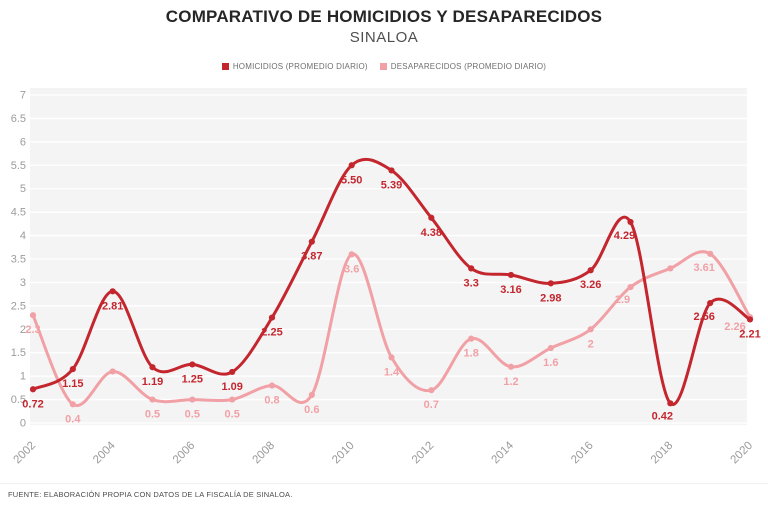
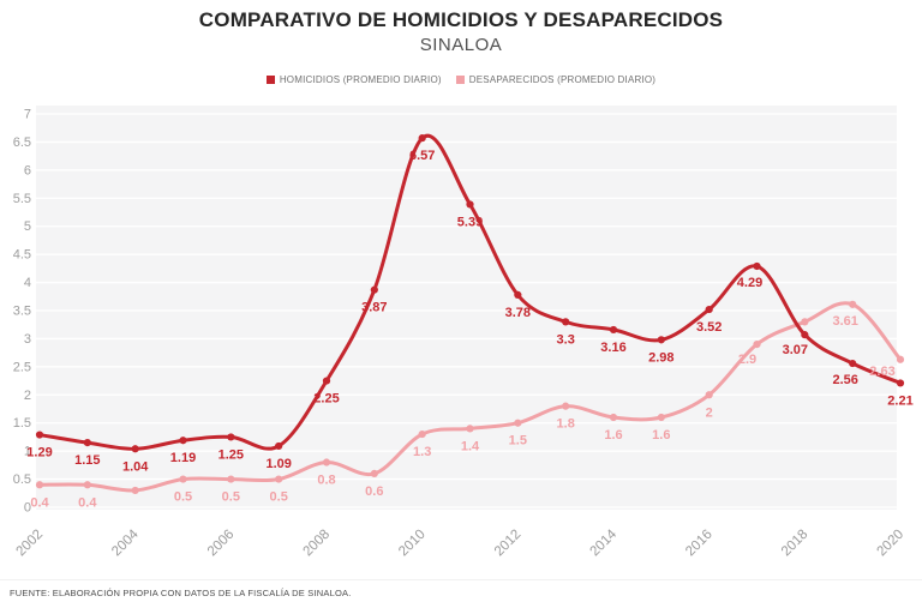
HOMICIDIOS (PROMEDIO DIARIO)/2002: 0.72 -> 1.29
DESAPARECIDOS (PROMEDIO DIARIO)/2002: 2.3 -> 0.4
HOMICIDIOS (PROMEDIO DIARIO)/2004: 2.81 -> 1.04
DESAPARECIDOS (PROMEDIO DIARIO)/2004: 1.1 -> 0.3
HOMICIDIOS (PROMEDIO DIARIO)/2010: 5.50 -> 6.57
DESAPARECIDOS (PROMEDIO DIARIO)/2010: 3.6 -> 1.3
HOMICIDIOS (PROMEDIO DIARIO)/2012: 4.38 -> 3.78
DESAPARECIDOS (PROMEDIO DIARIO)/2012: 0.7 -> 1.5
DESAPARECIDOS (PROMEDIO DIARIO)/2014: 1.2 -> 1.6
HOMICIDIOS (PROMEDIO DIARIO)/2016: 3.26 -> 3.52
HOMICIDIOS (PROMEDIO DIARIO)/2018: 0.42 -> 3.07
DESAPARECIDOS (PROMEDIO DIARIO)/2020: 2.26 -> 2.63
